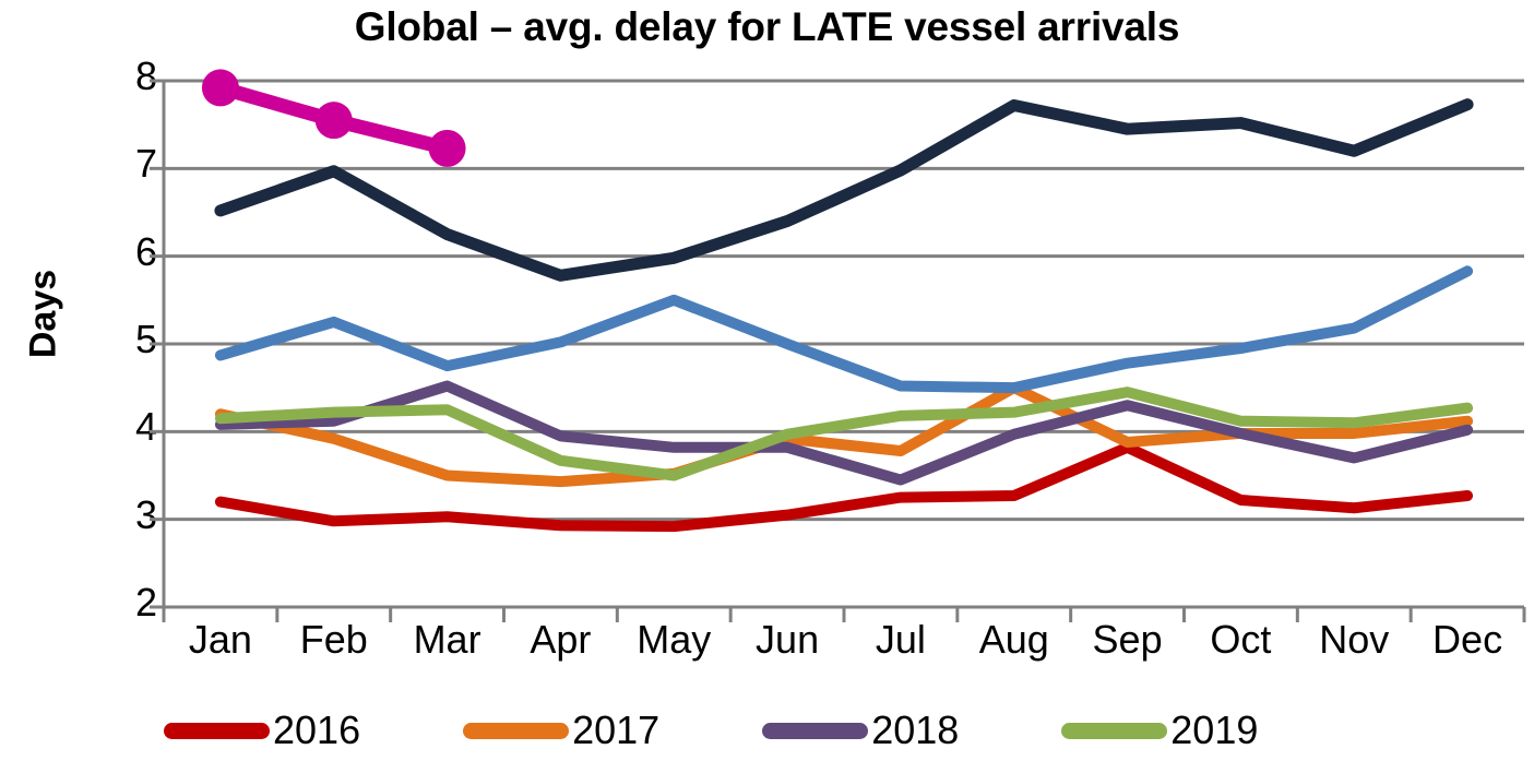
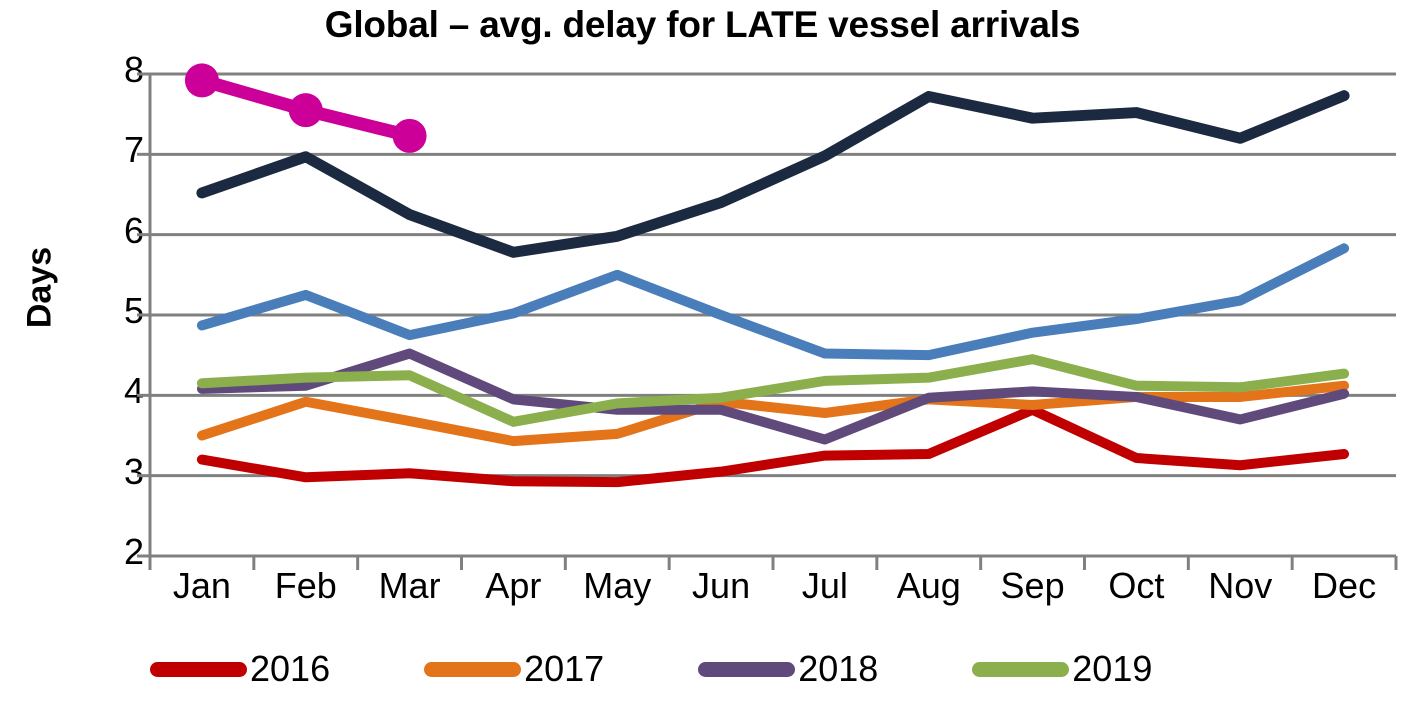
2017/Jan: 4.2 -> 3.5
2017/Mar: 3.5 -> 3.7
2019/May: 3.5 -> 3.9
2017/Aug: 4.5 -> 4.0
2018/Sep: 4.3 -> 4.0
